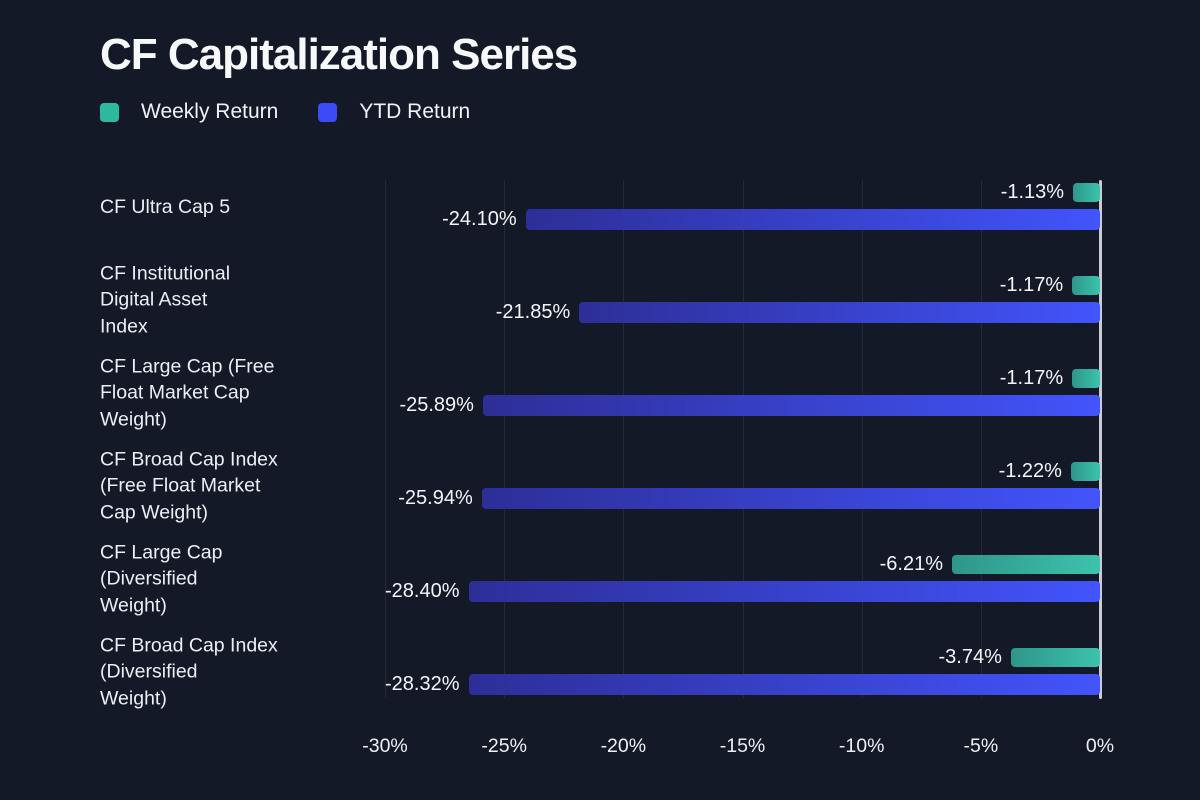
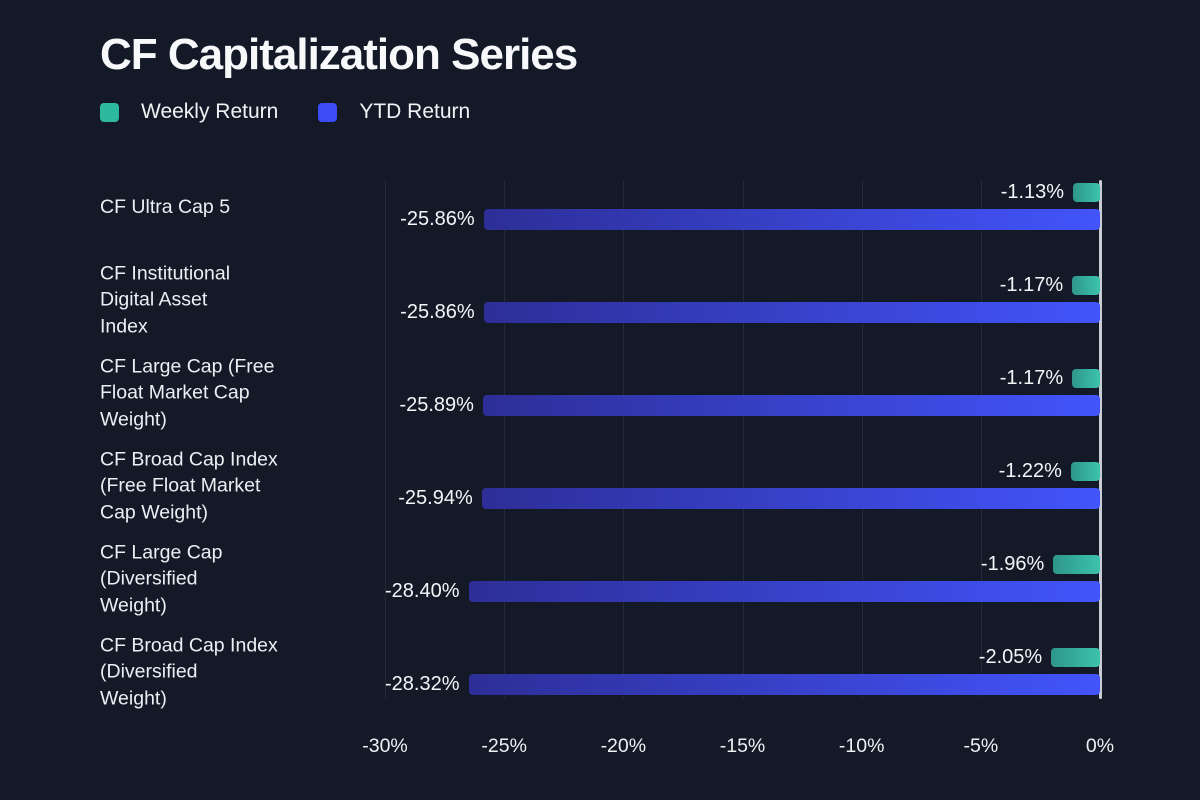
YTD Return/CF Ultra Cap 5: -24.10% -> -25.86%
YTD Return/CF Institutional Digital Asset Index: -21.85% -> -25.86%
Weekly Return/CF Large Cap (Diversified Weight): -6.21% -> -1.96%
Weekly Return/CF Broad Cap Index (Diversified Weight): -3.74% -> -2.05%
